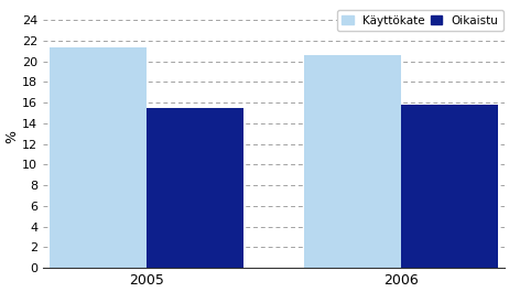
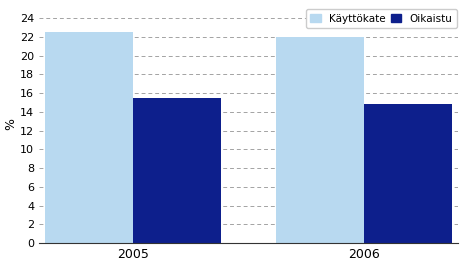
Käyttökate/2005: 21.4 -> 22.5
Käyttökate/2006: 20.6 -> 22.0
Oikaistu/2006: 15.8 -> 14.8
